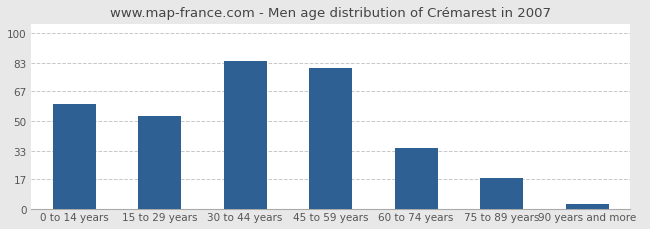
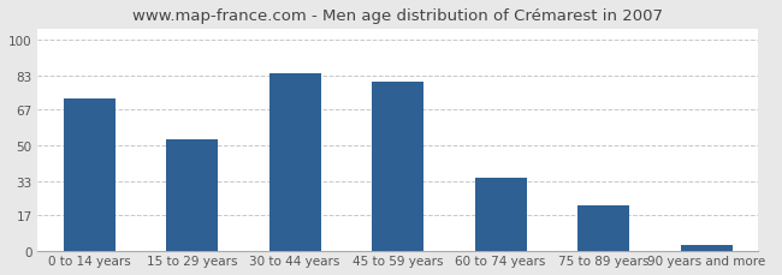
0 to 14 years: 60 -> 72
75 to 89 years: 18 -> 22
